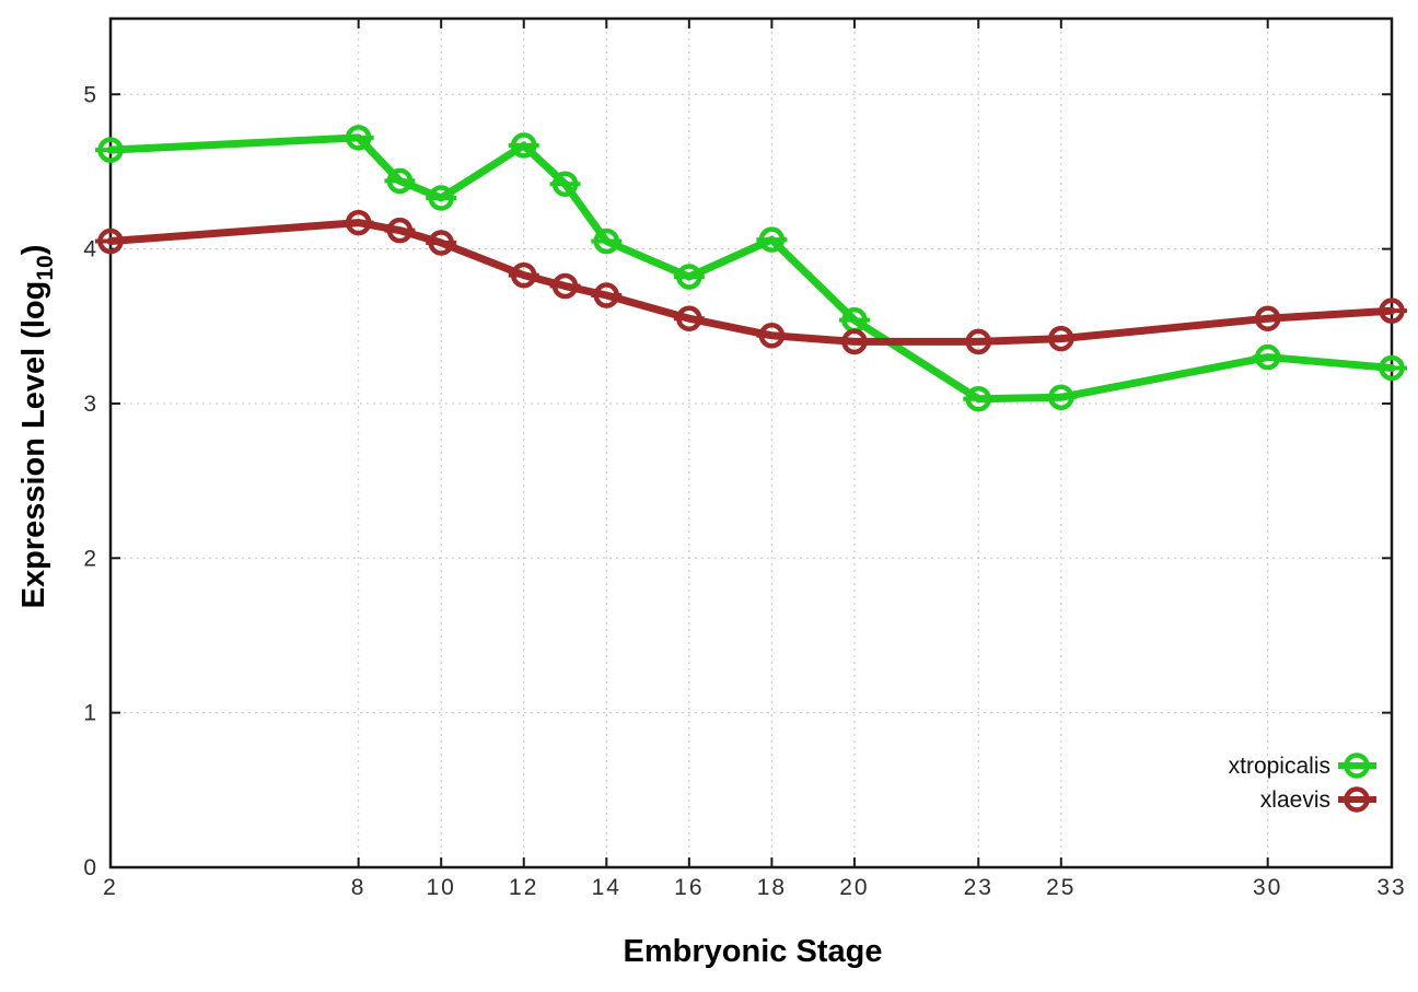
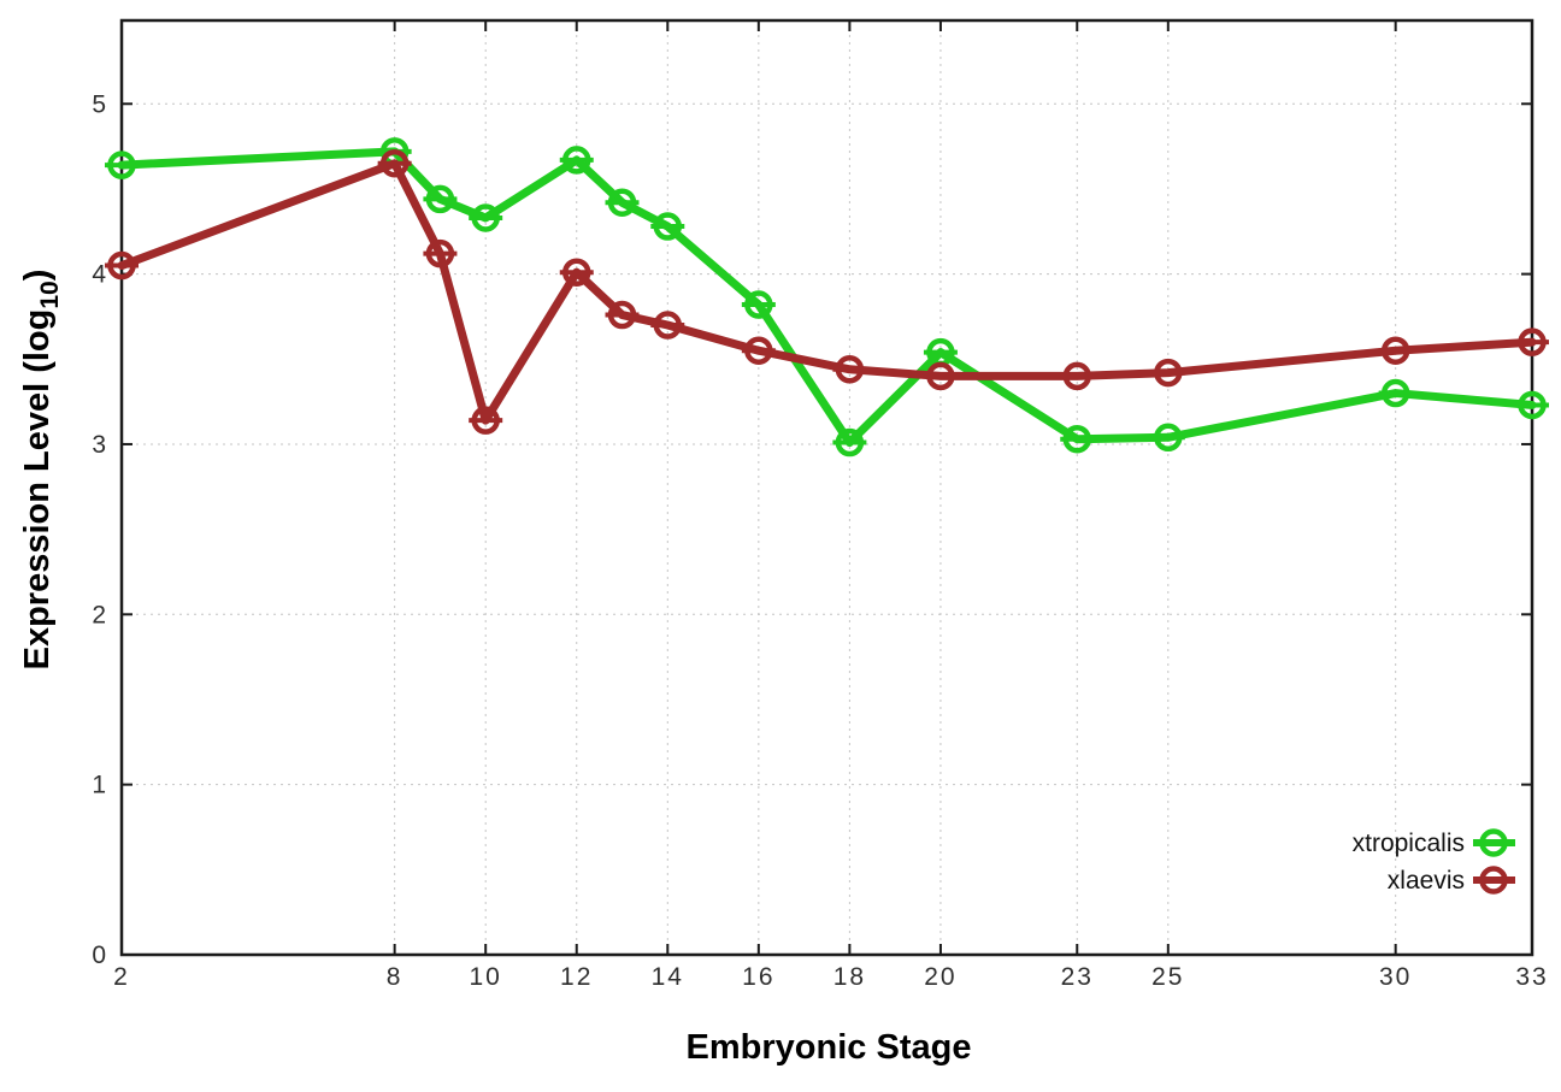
xlaevis/8: 4.17 -> 4.65
xlaevis/10: 4.04 -> 3.14
xlaevis/12: 3.83 -> 4.01
xtropicalis/14: 4.05 -> 4.28
xtropicalis/18: 4.06 -> 3.01
